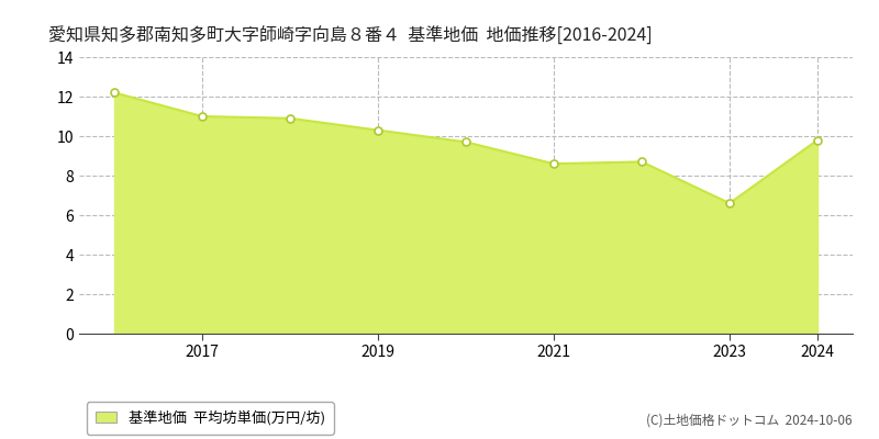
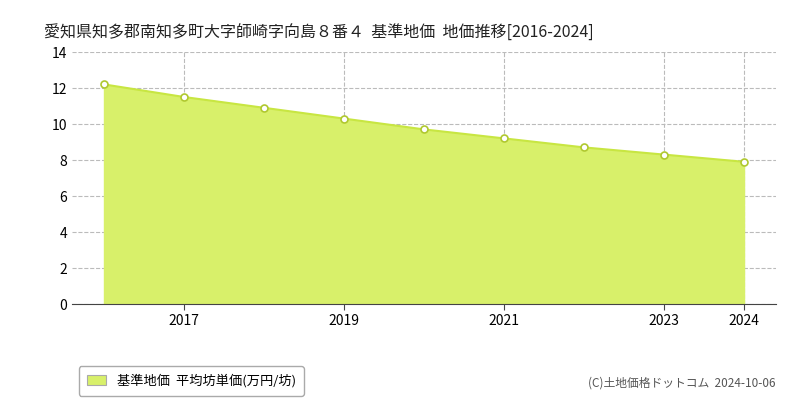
2017: 11.0 -> 11.5
2021: 8.6 -> 9.2
2023: 6.6 -> 8.3
2024: 9.8 -> 7.9
